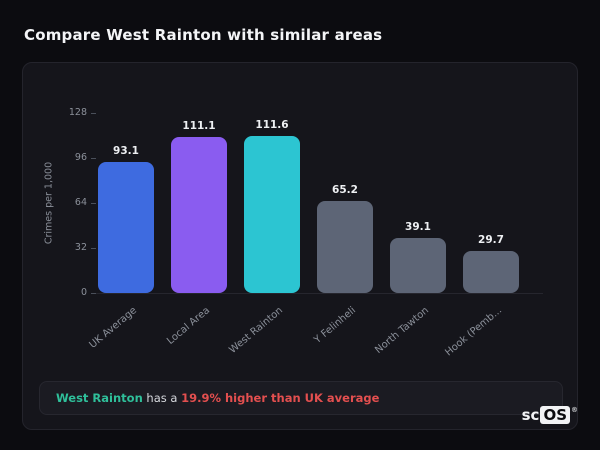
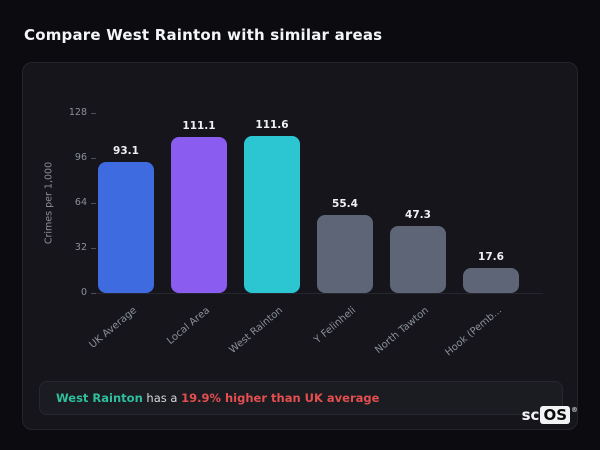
Y Felinheli: 65.2 -> 55.4
North Tawton: 39.1 -> 47.3
Hook (Pemb...: 29.7 -> 17.6
